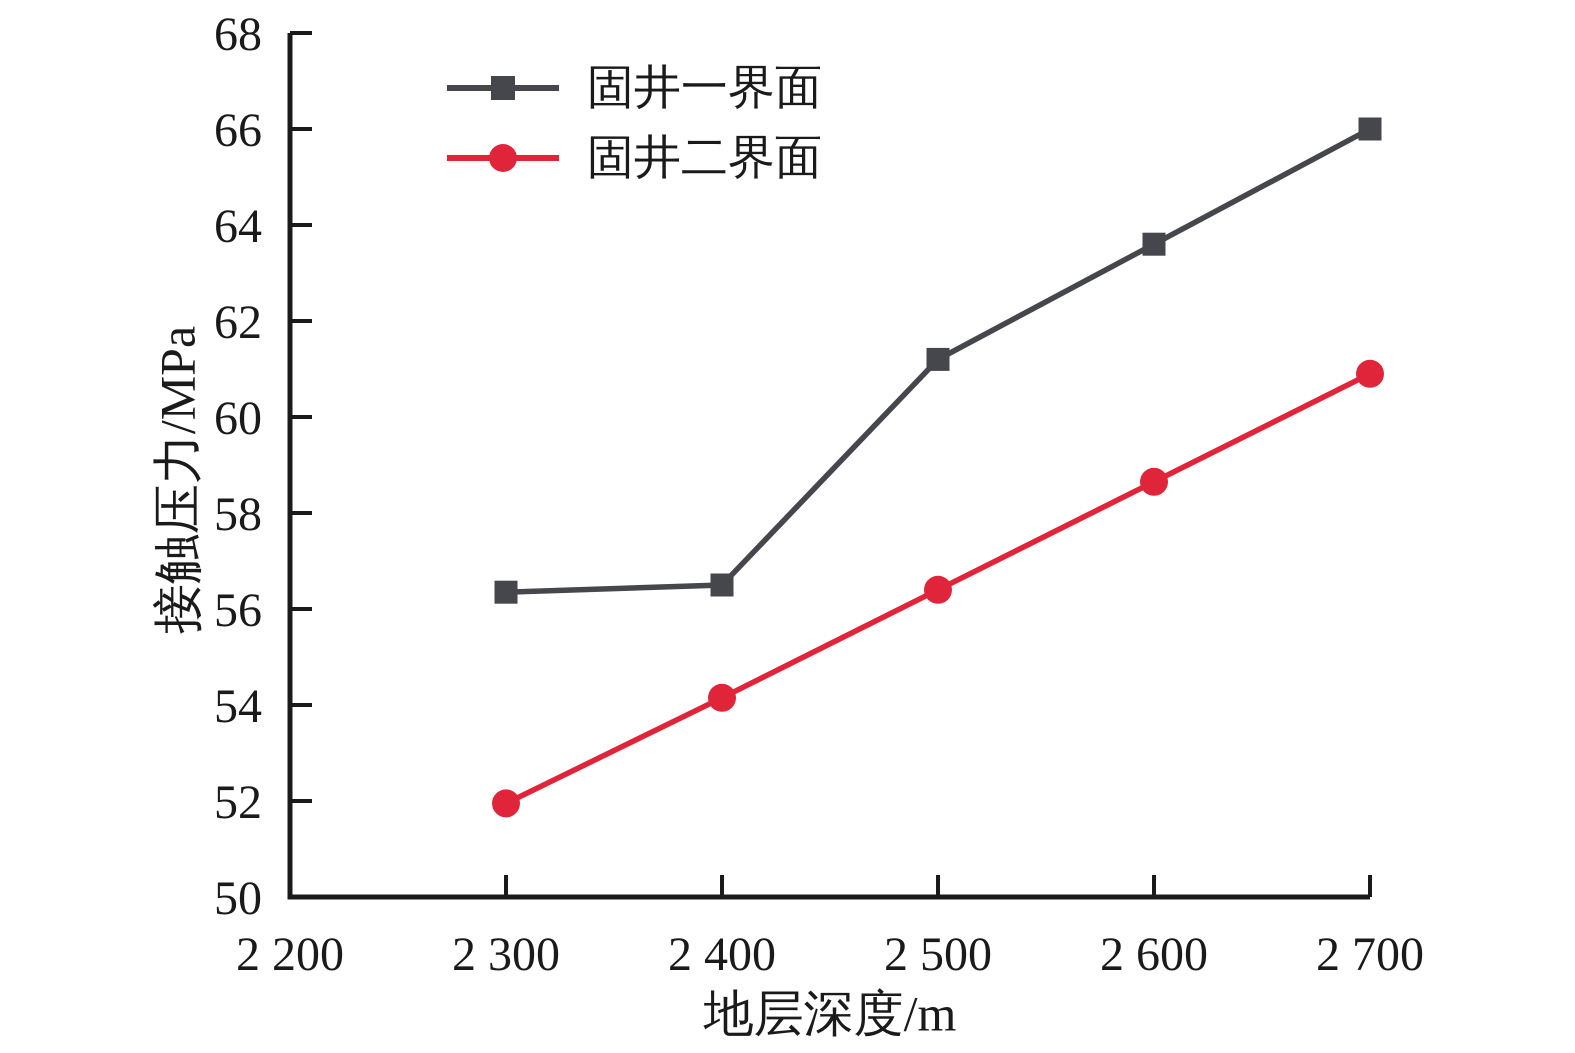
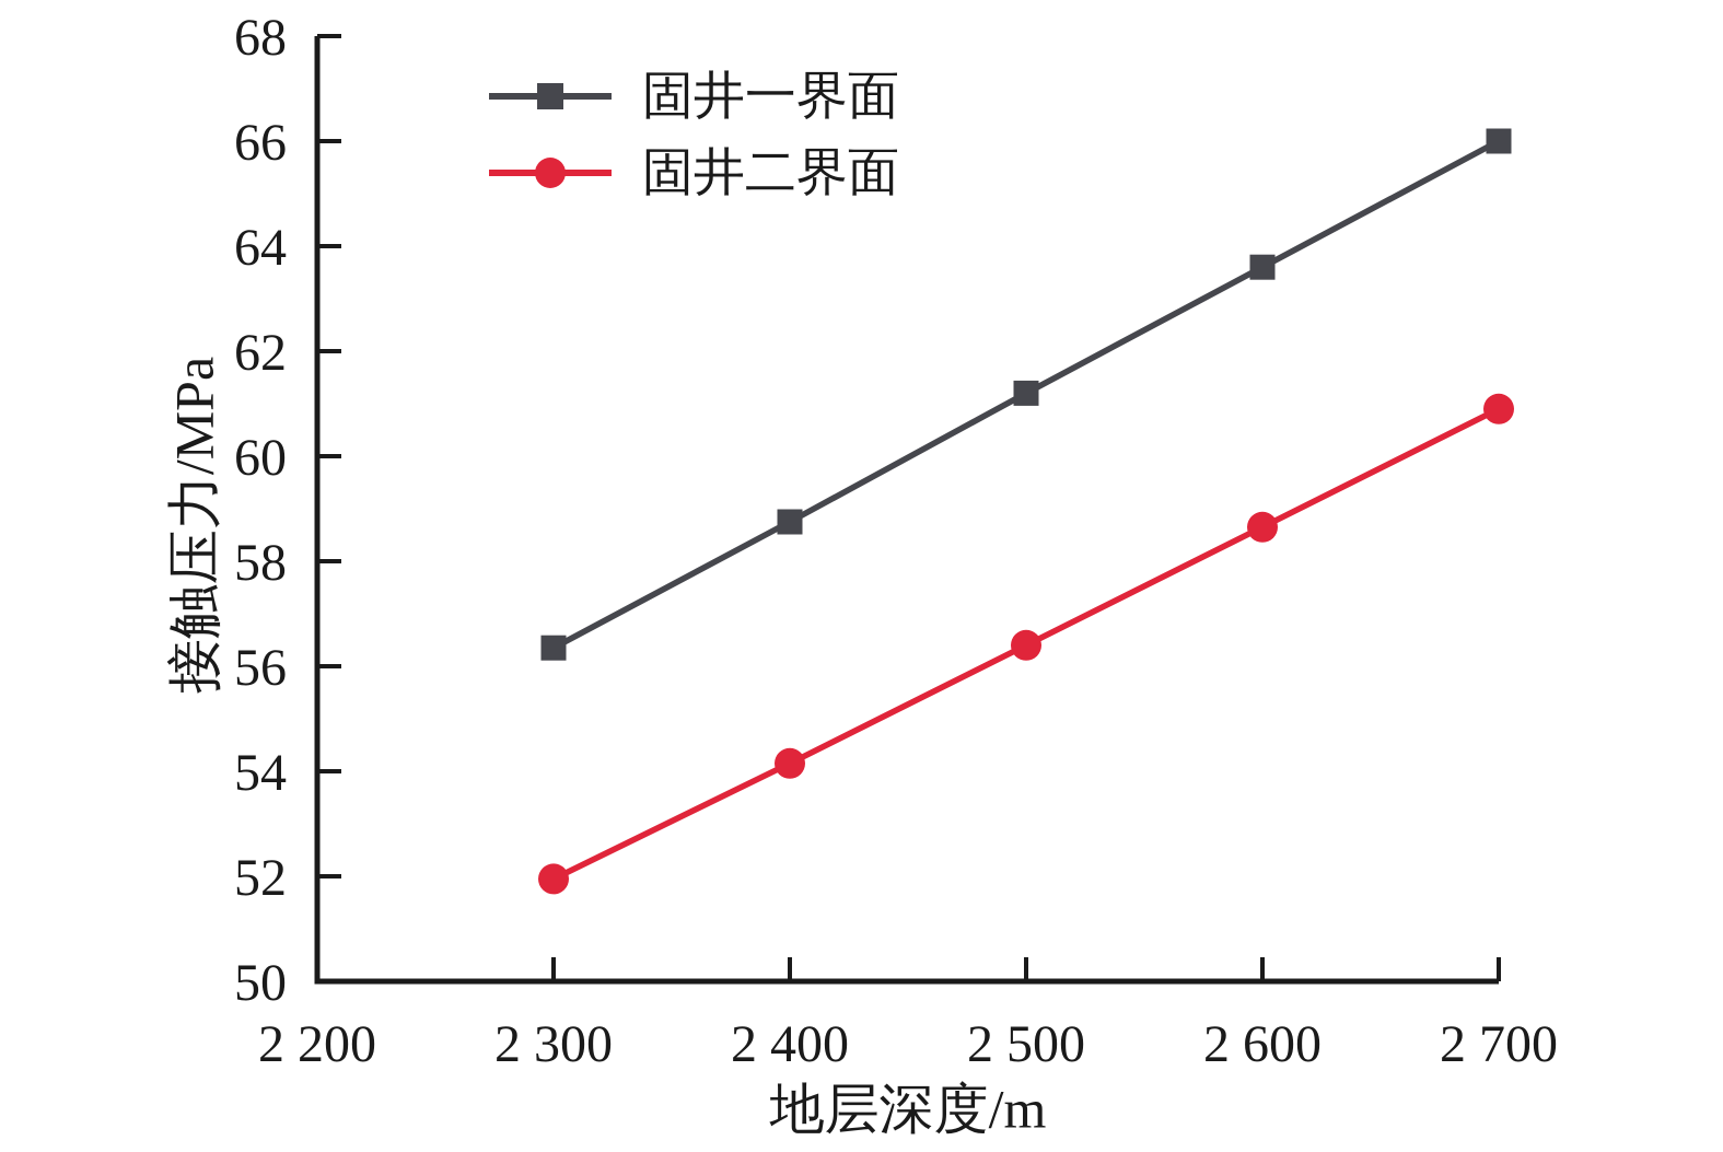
固井一界面/2400: 56.5 -> 58.8
